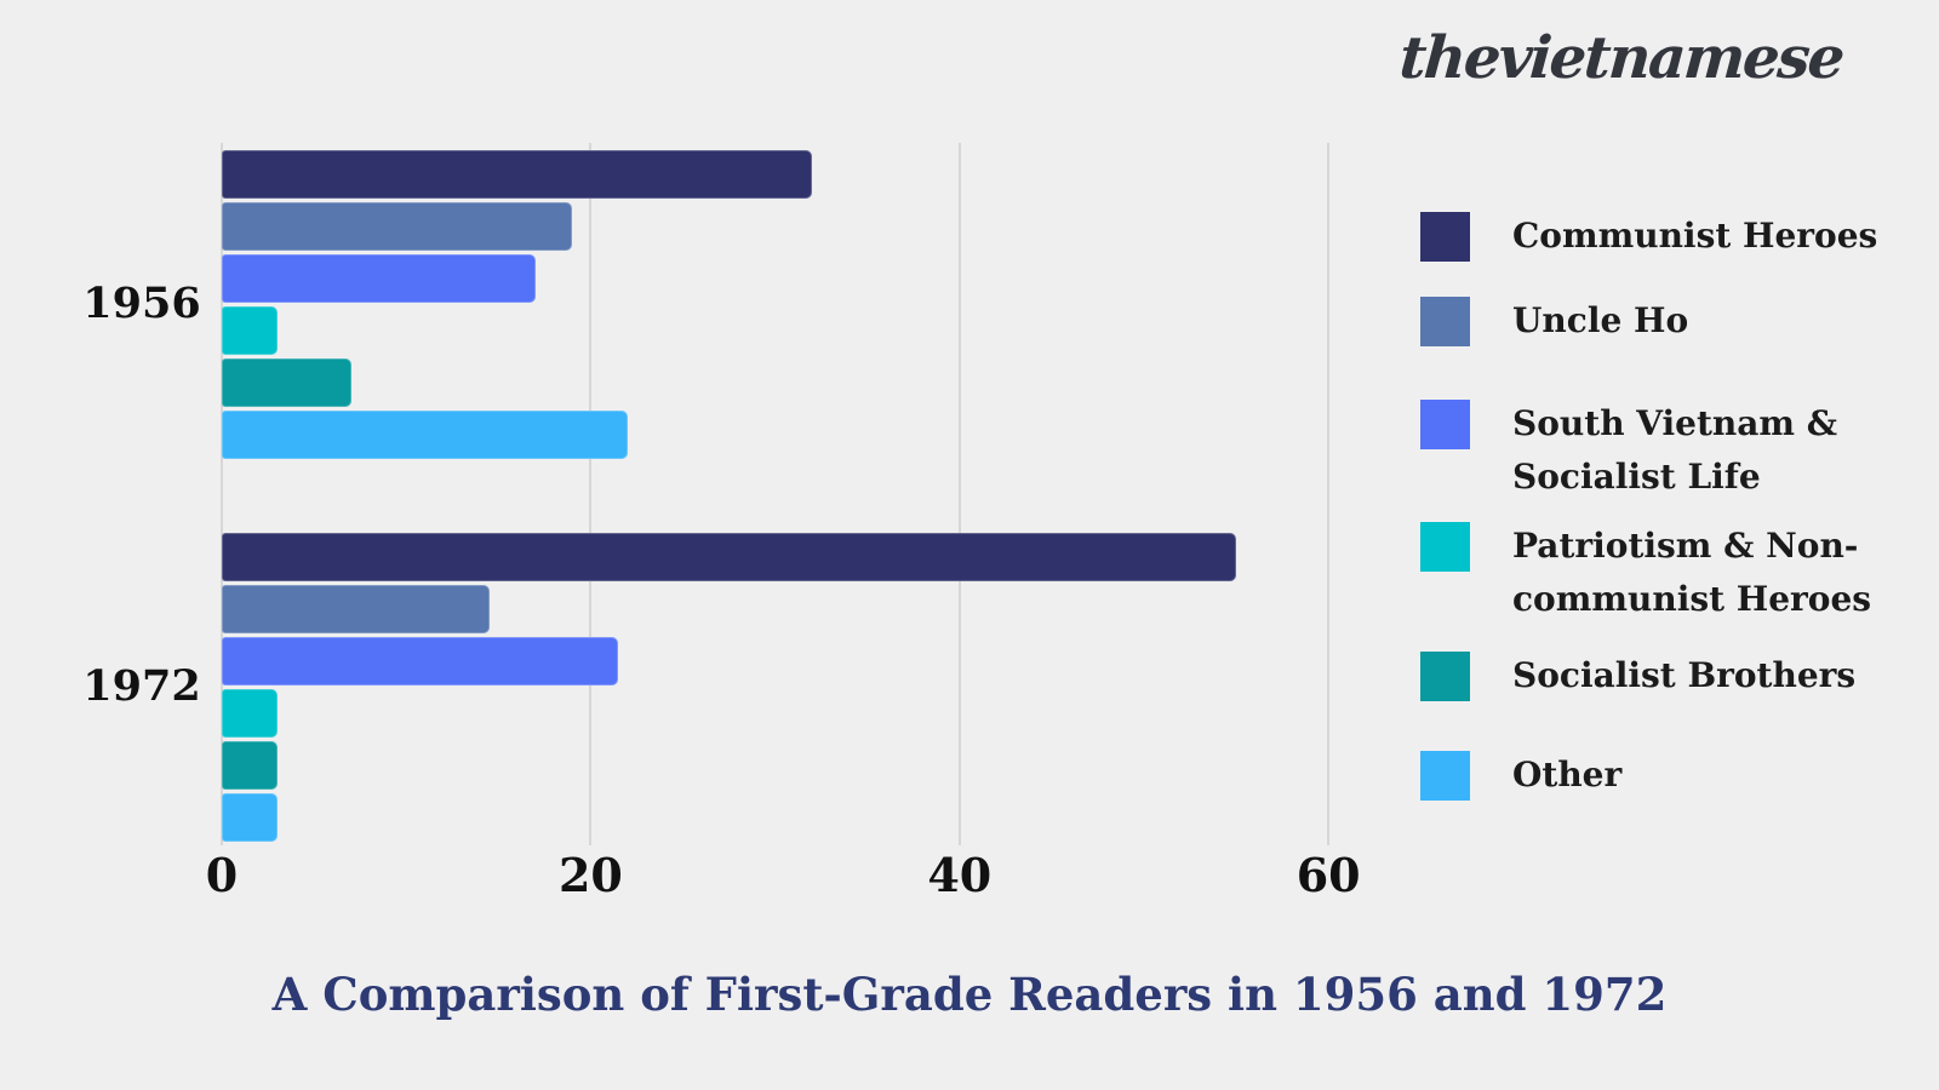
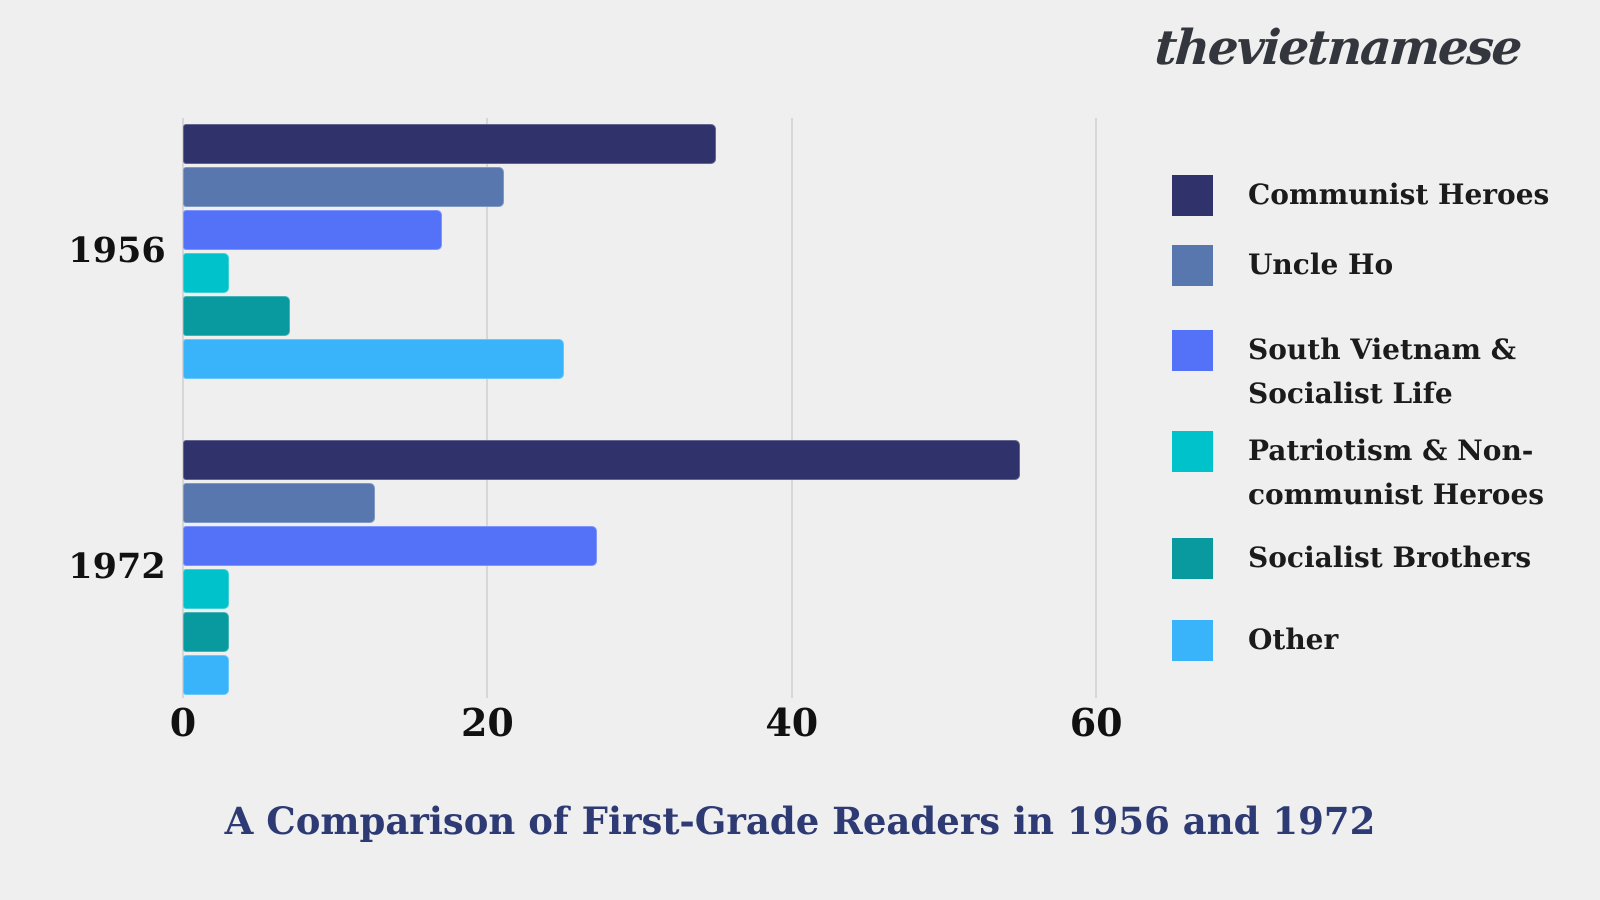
Communist Heroes/1956: 32 -> 35
Uncle Ho/1956: 19.0 -> 21.1
Other/1956: 22 -> 25
Uncle Ho/1972: 14.5 -> 12.6
South Vietnam & Socialist Life/1972: 21.5 -> 27.2
